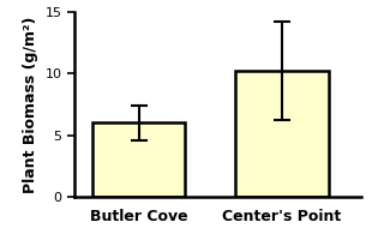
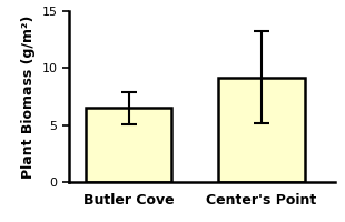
Butler Cove: 6.0 -> 6.5
Center's Point: 10.2 -> 9.2
